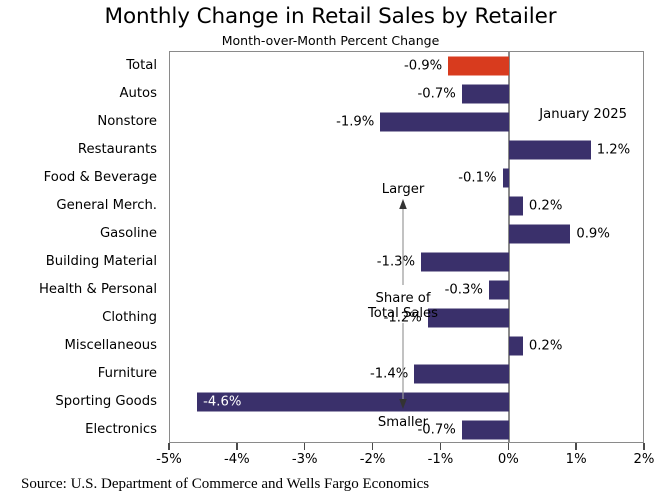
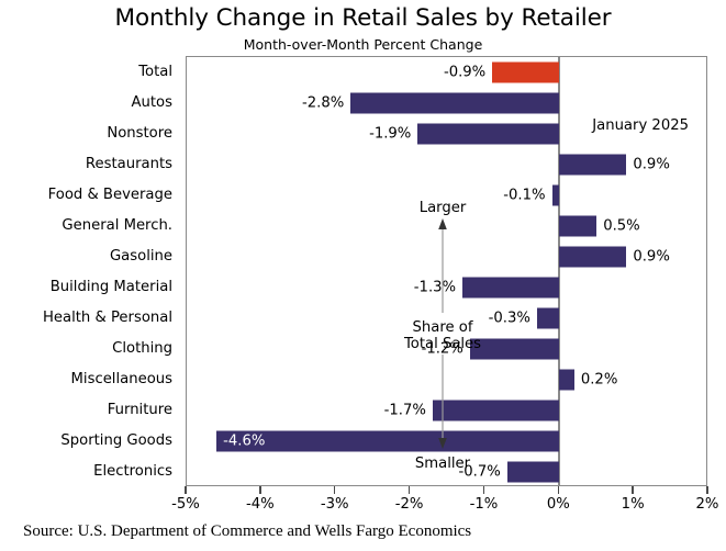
Autos: -0.7% -> -2.8%
Restaurants: 1.2% -> 0.9%
General Merch.: 0.2% -> 0.5%
Furniture: -1.4% -> -1.7%
